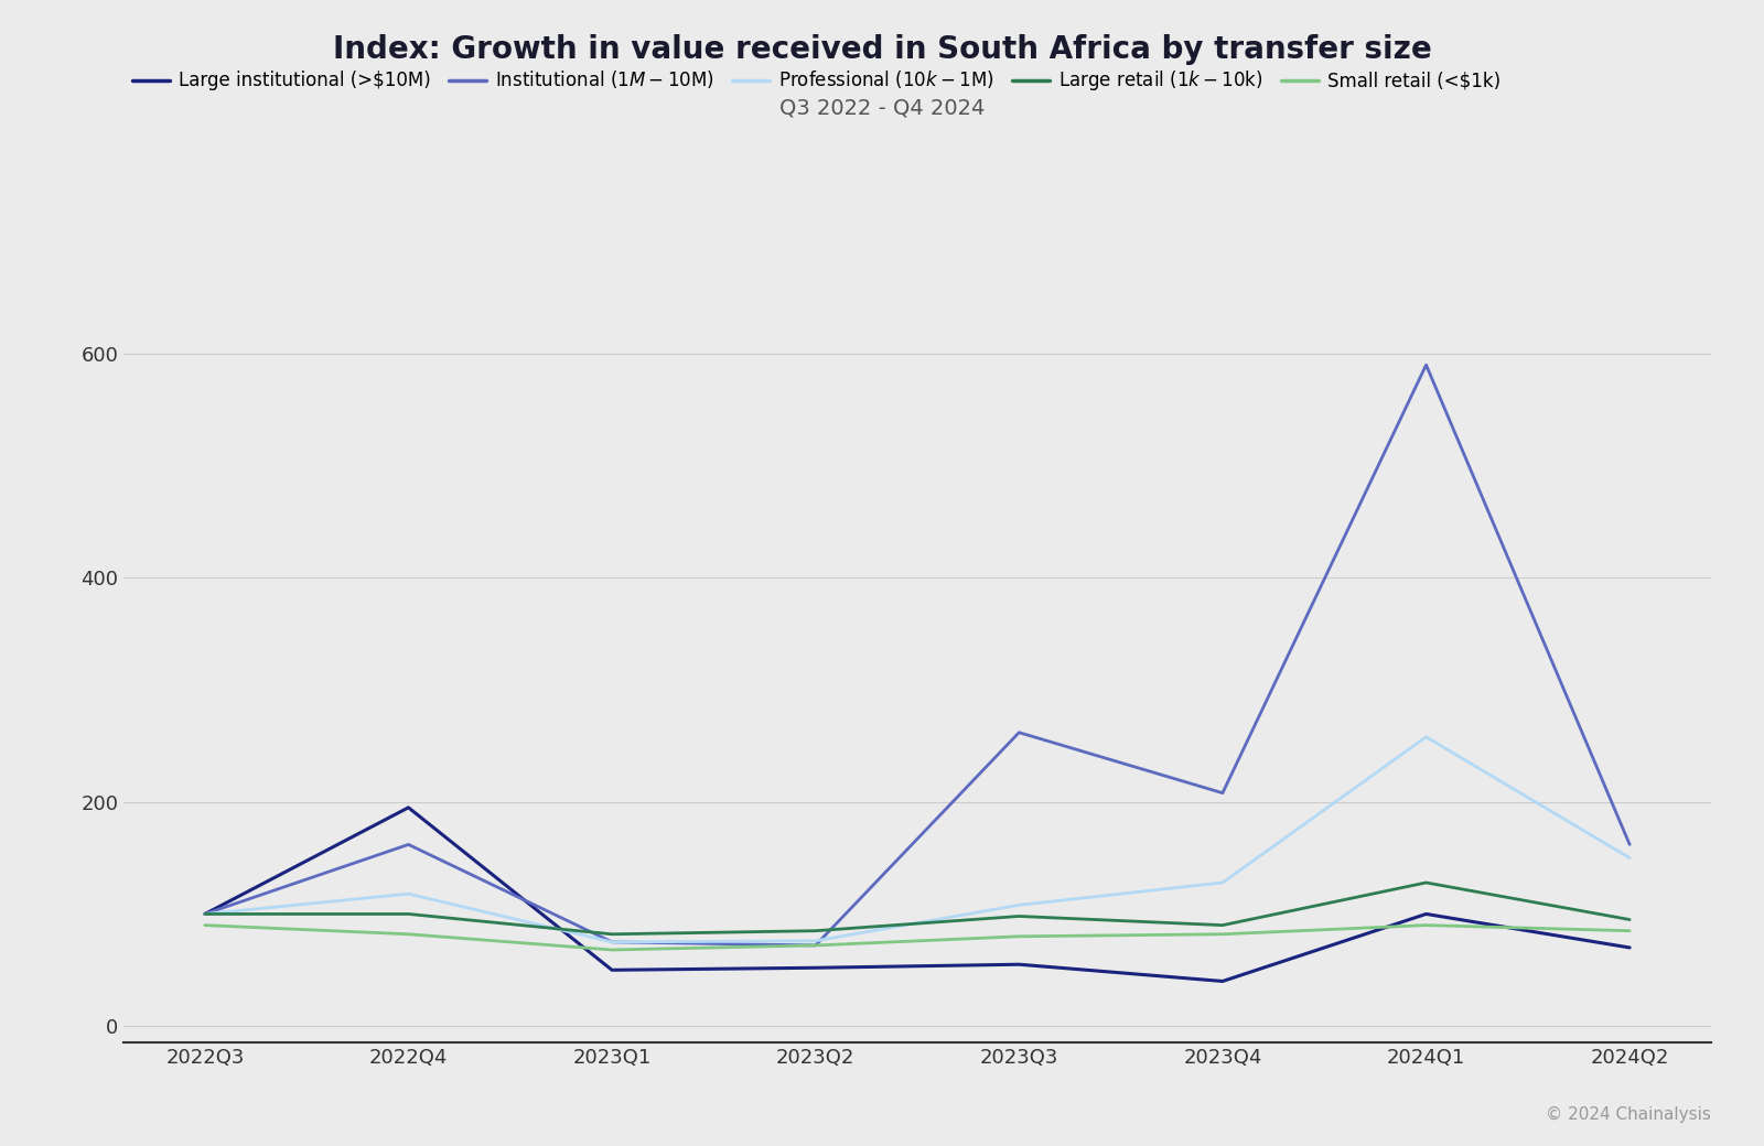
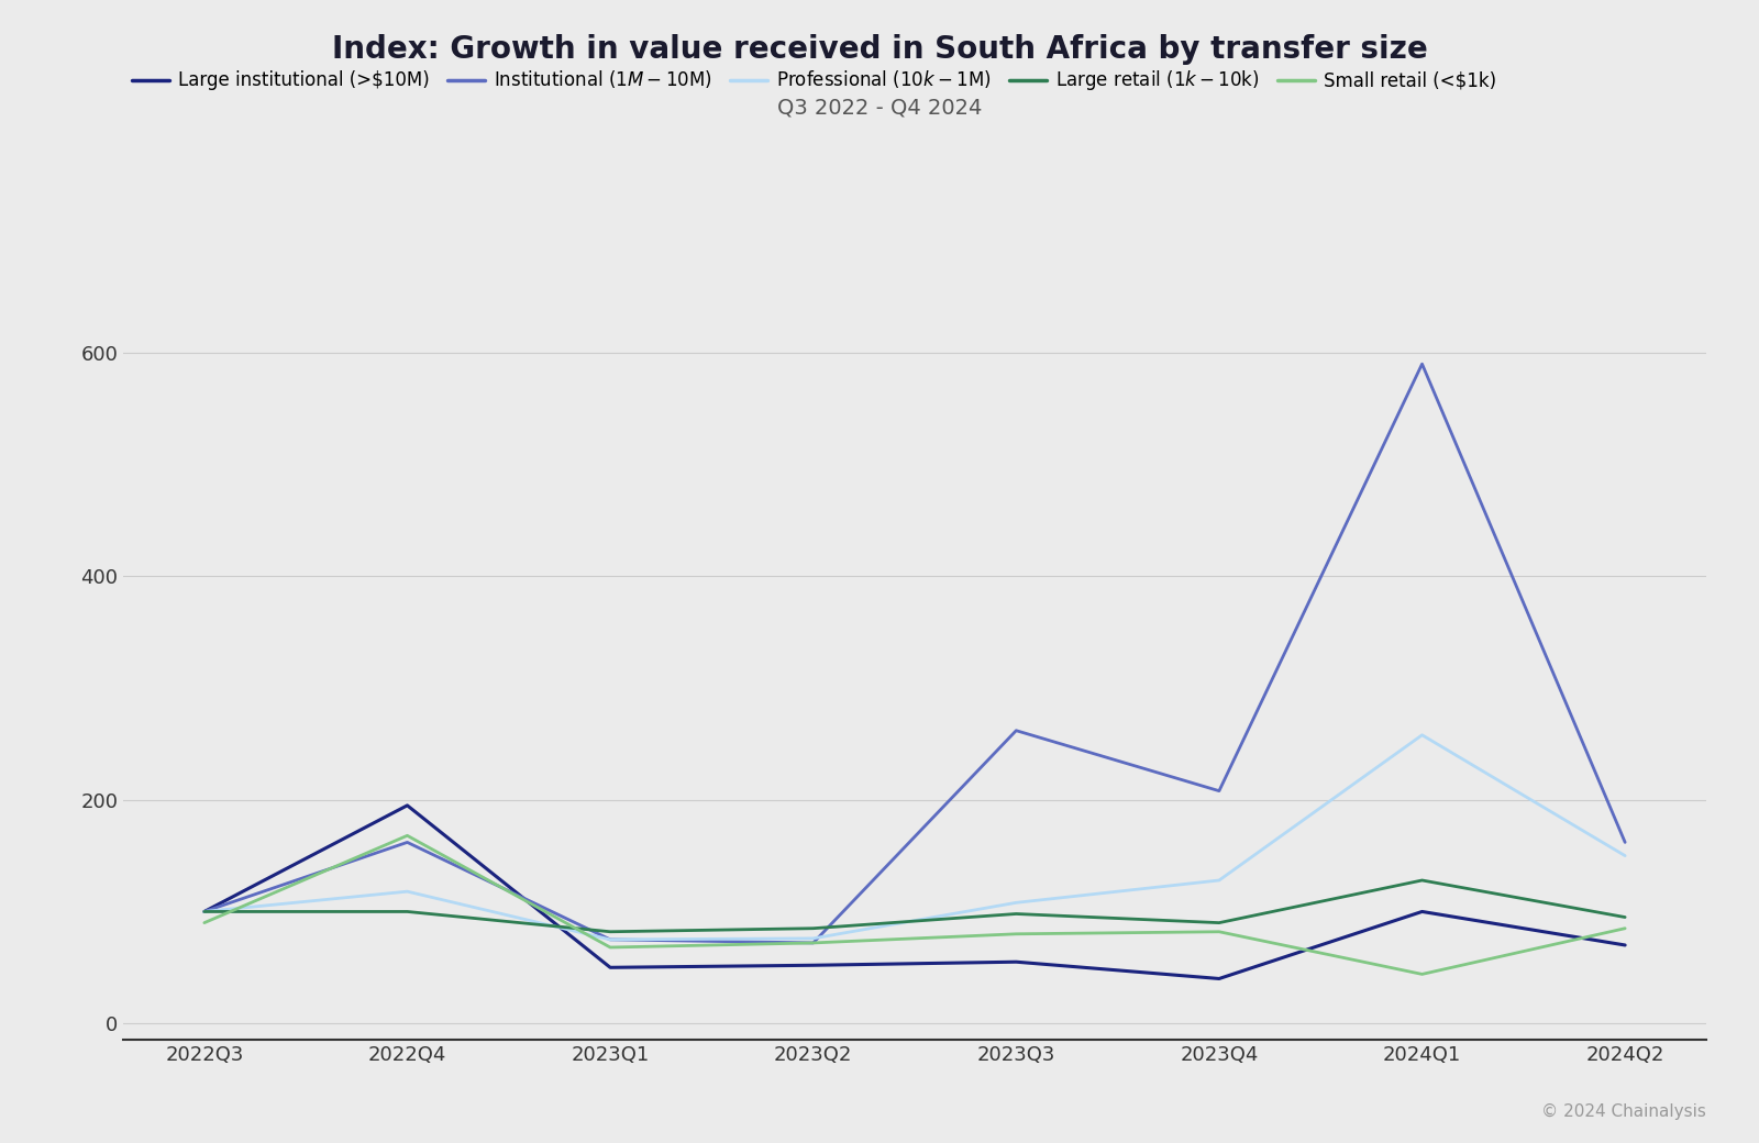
Small retail (<$1k)/2022Q4: 82 -> 168
Small retail (<$1k)/2024Q1: 90 -> 44
